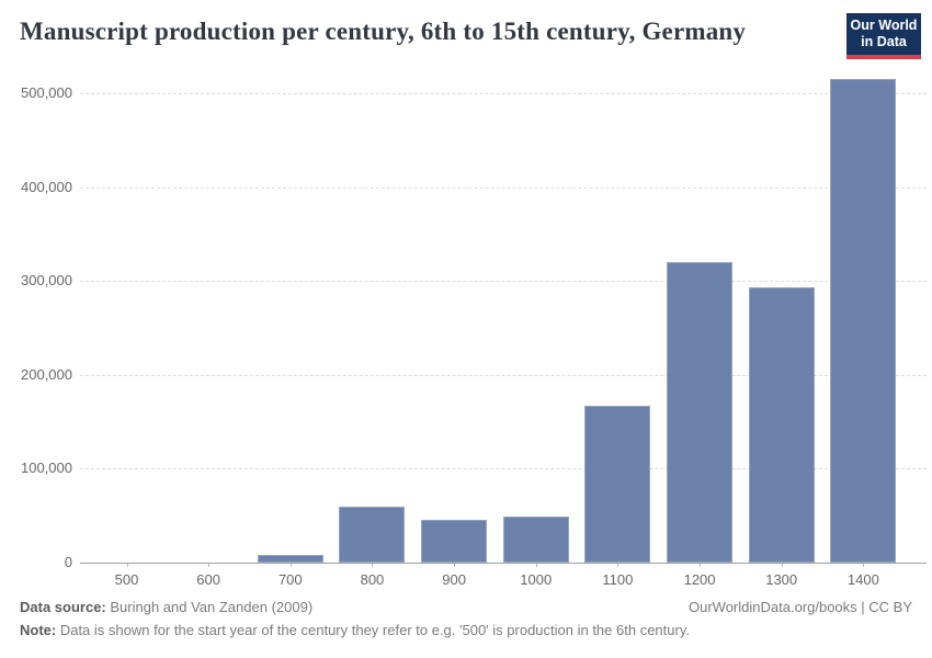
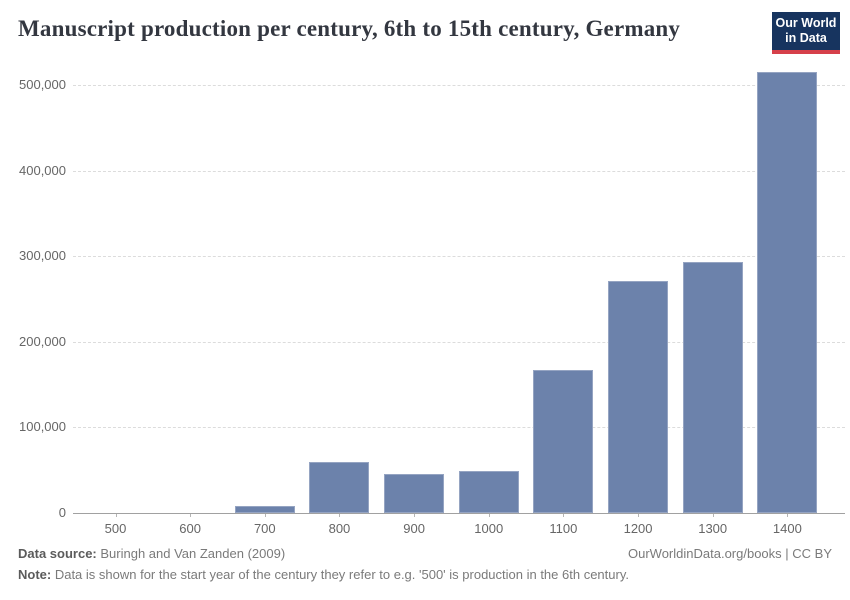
1200: 320000 -> 270000
